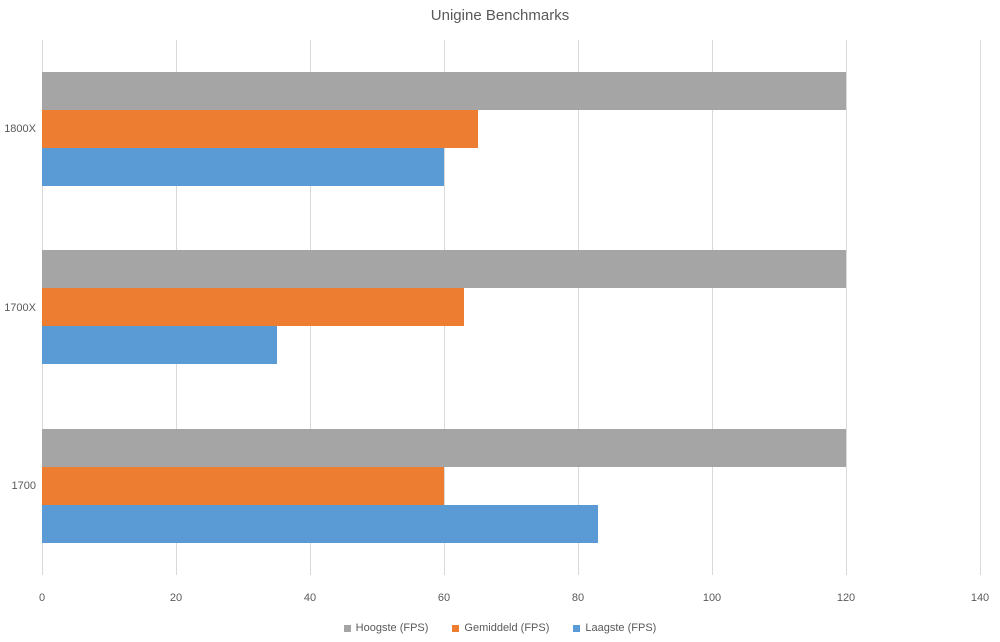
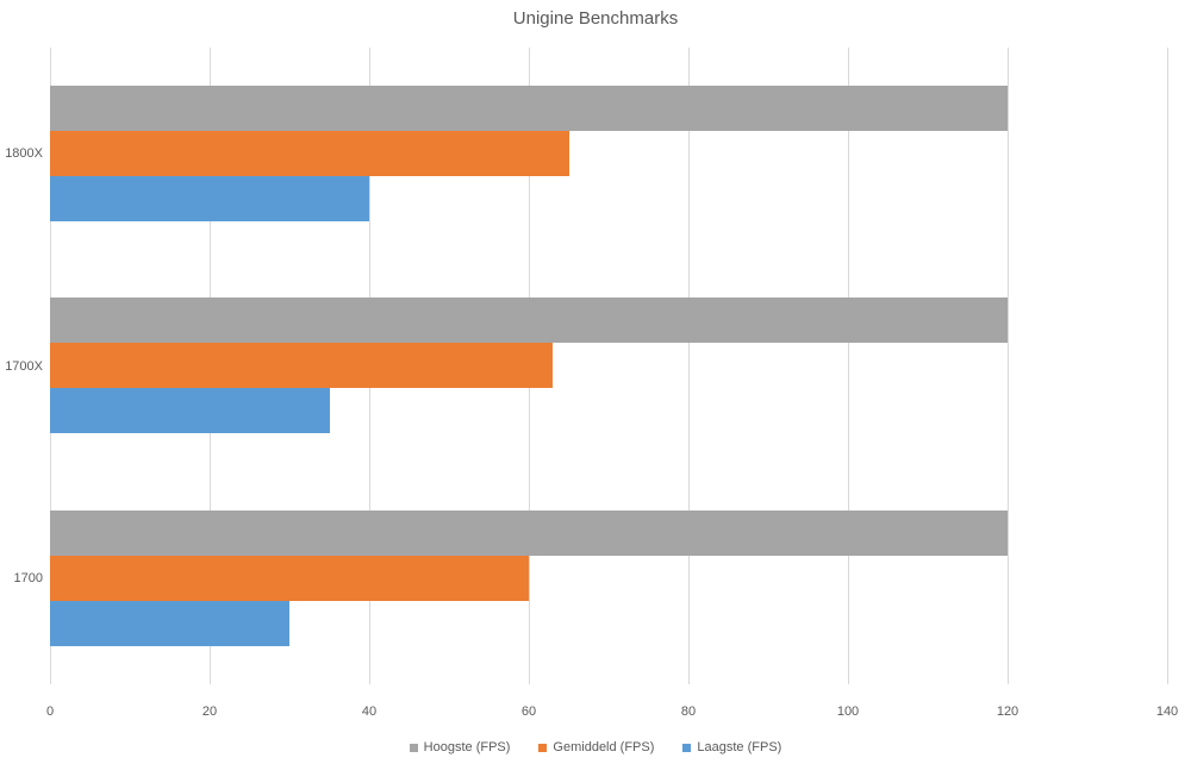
Laagste (FPS)/1800X: 60 -> 40
Laagste (FPS)/1700: 83 -> 30
